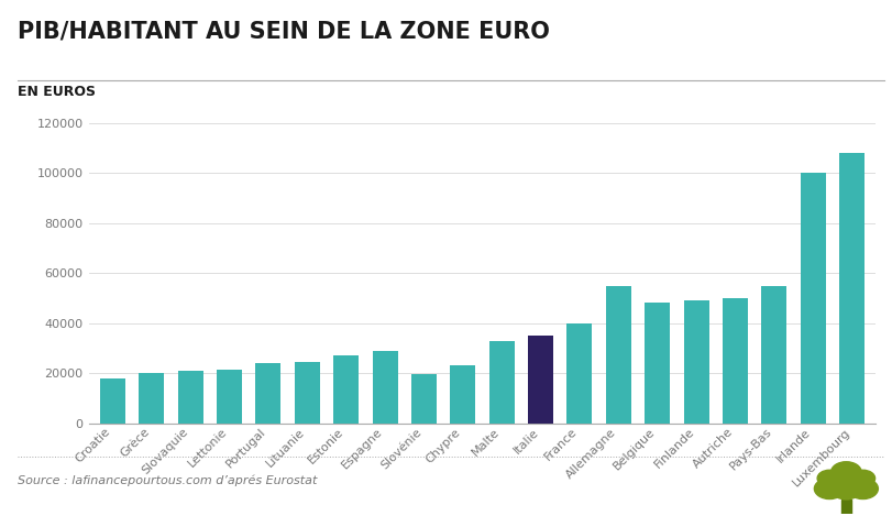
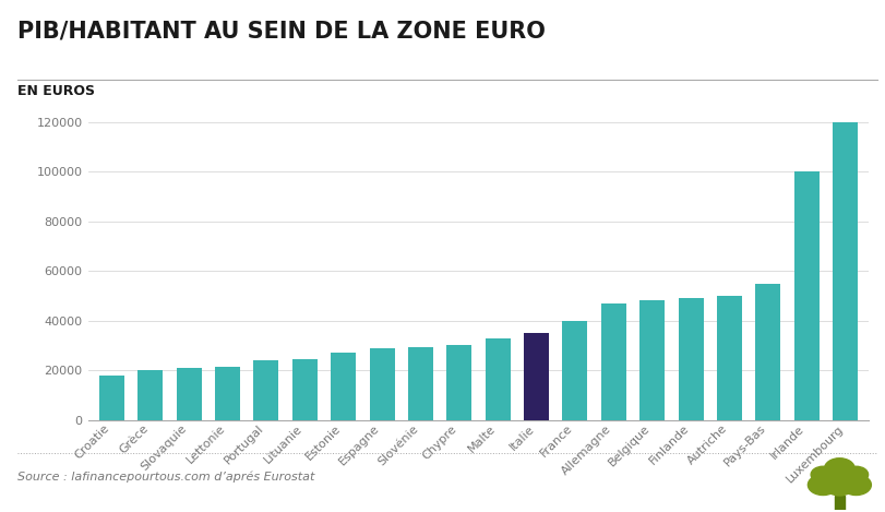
Slovénie: 19500 -> 29500
Chypre: 23000 -> 30000
Allemagne: 55000 -> 47000
Luxembourg: 108000 -> 120000
